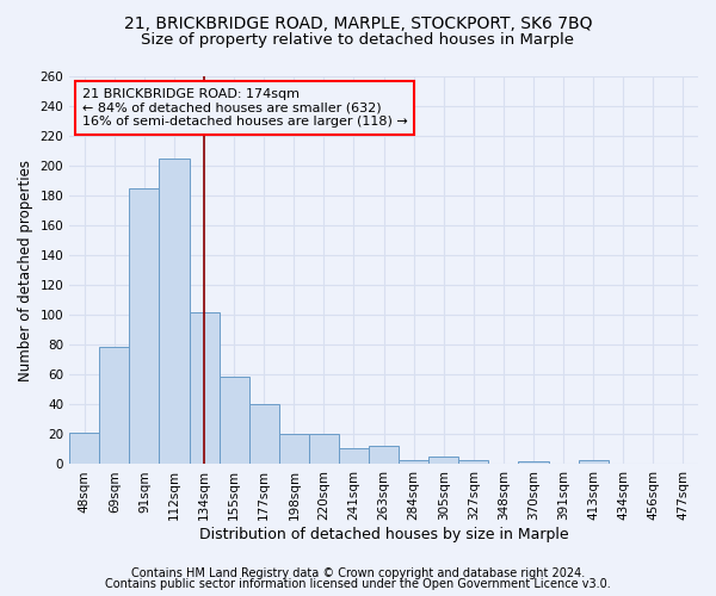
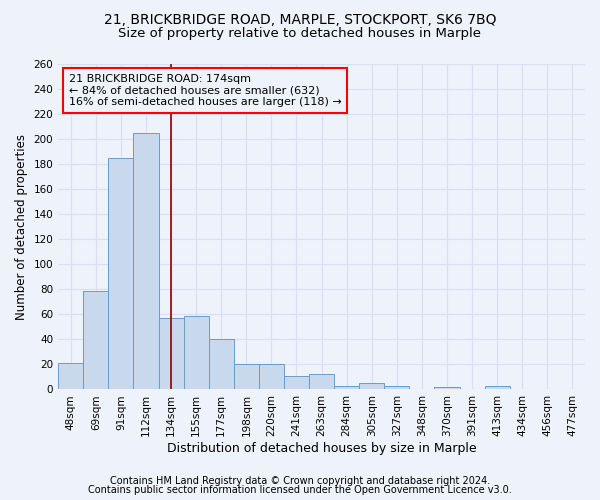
134sqm: 102 -> 57
